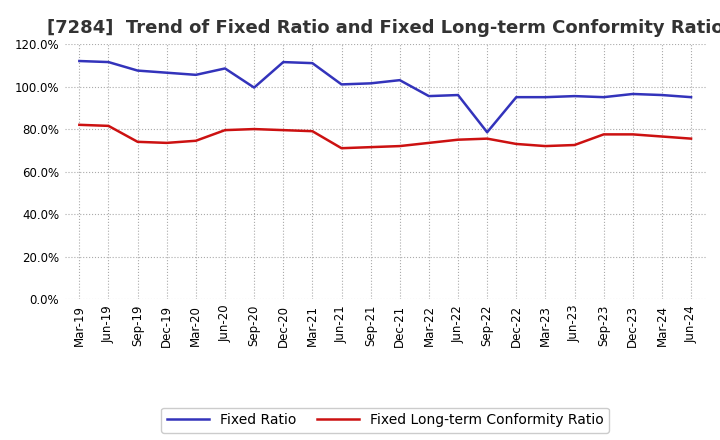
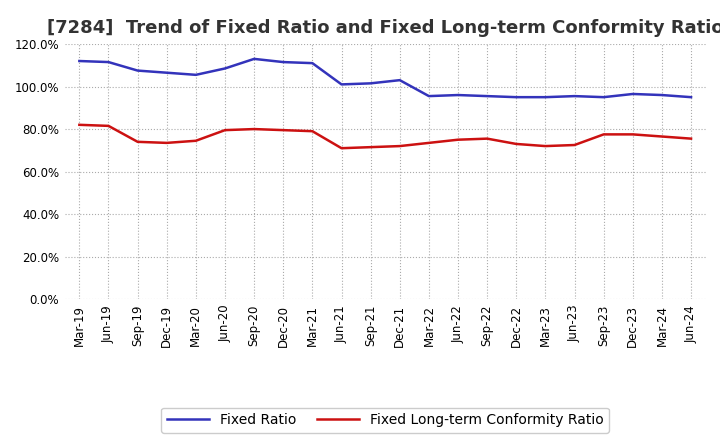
Fixed Ratio/Sep-20: 99.5% -> 113.0%
Fixed Ratio/Sep-22: 78.5% -> 95.5%
